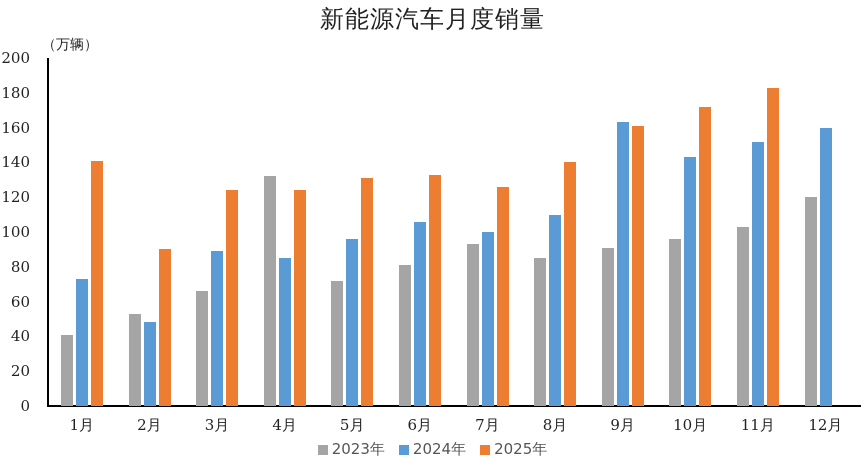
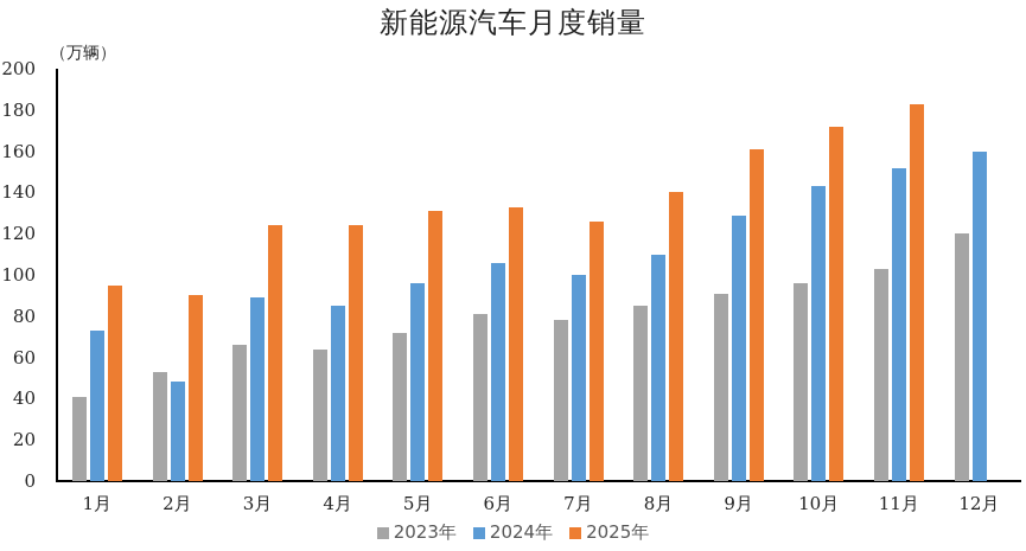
2025年/1月: 141 -> 95
2023年/4月: 132 -> 64
2023年/7月: 93 -> 78
2024年/9月: 163 -> 129
